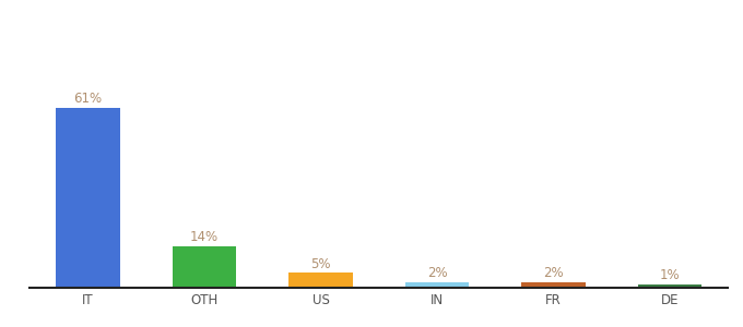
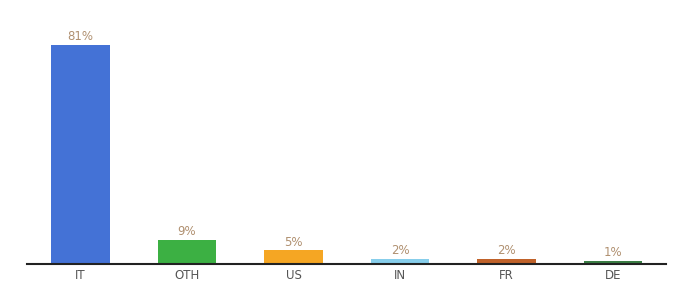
IT: 61% -> 81%
OTH: 14% -> 9%
